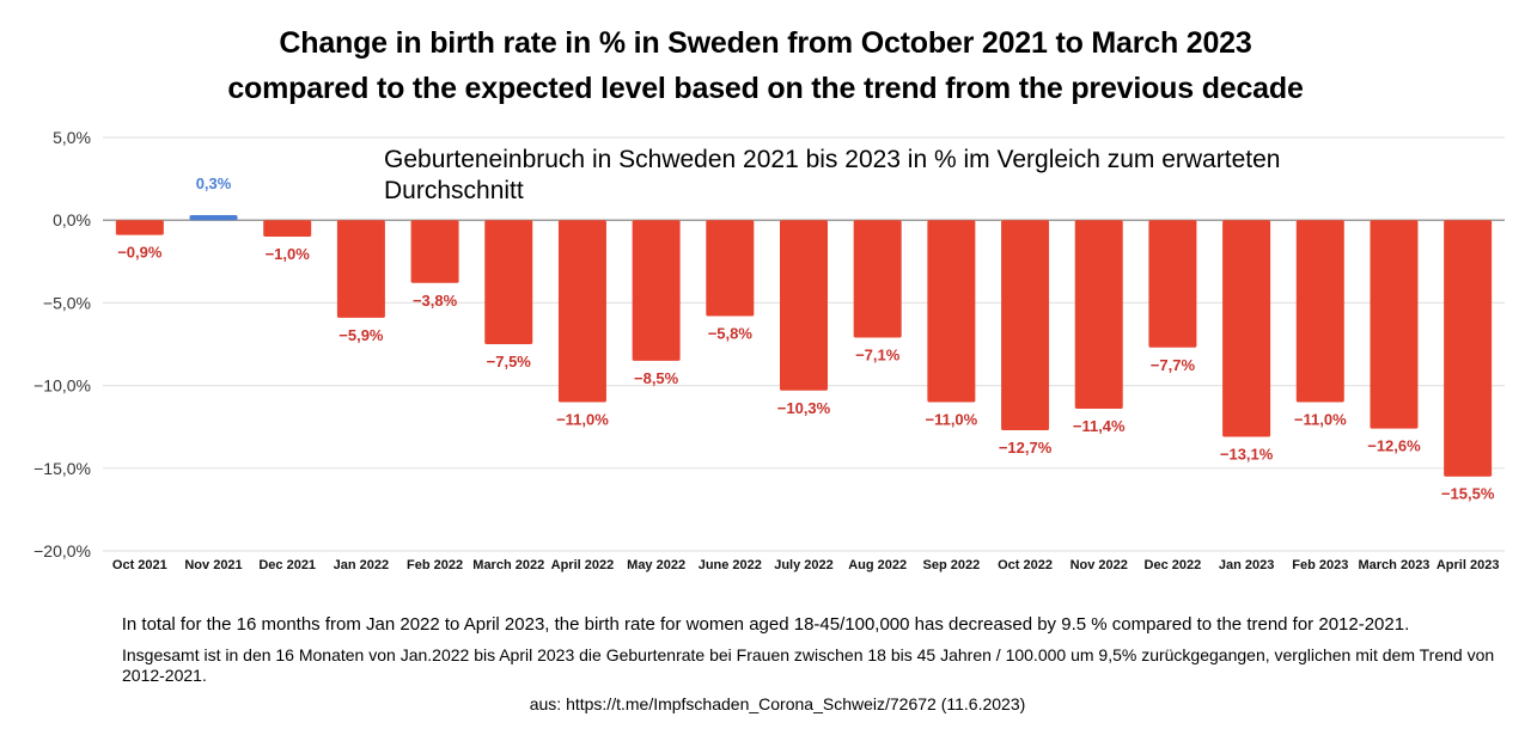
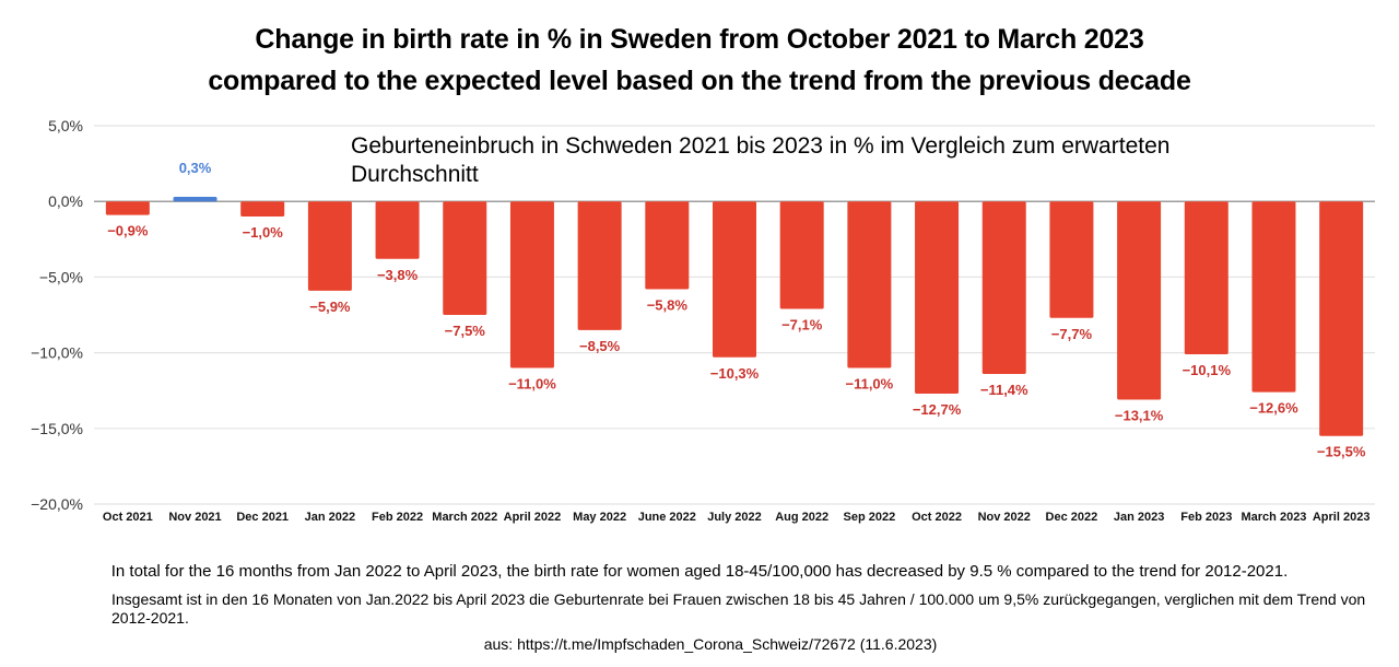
Feb 2023: −11,0% -> −10,1%
